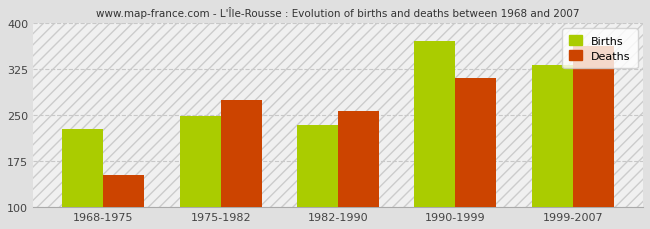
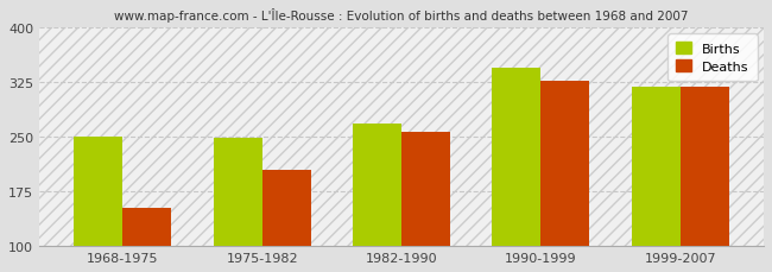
Births/1968-1975: 228 -> 250
Deaths/1975-1982: 274 -> 204
Births/1982-1990: 234 -> 268
Births/1990-1999: 370 -> 344
Deaths/1990-1999: 310 -> 326
Births/1999-2007: 332 -> 318
Deaths/1999-2007: 362 -> 318
